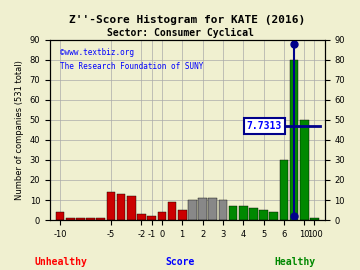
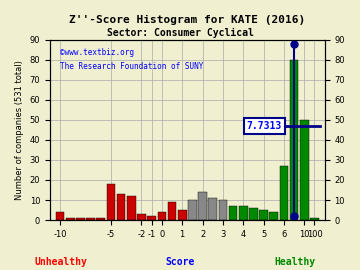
-5: 14 -> 18
2: 11 -> 14
6: 30 -> 27
